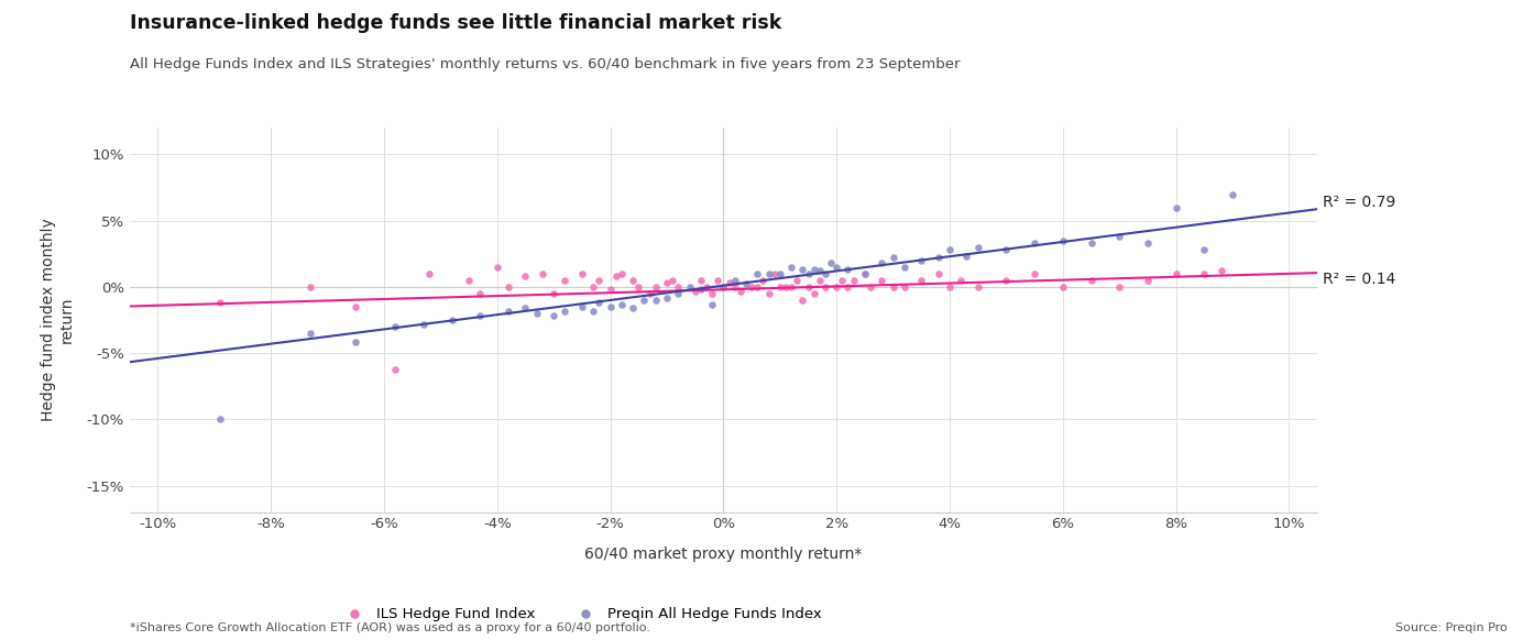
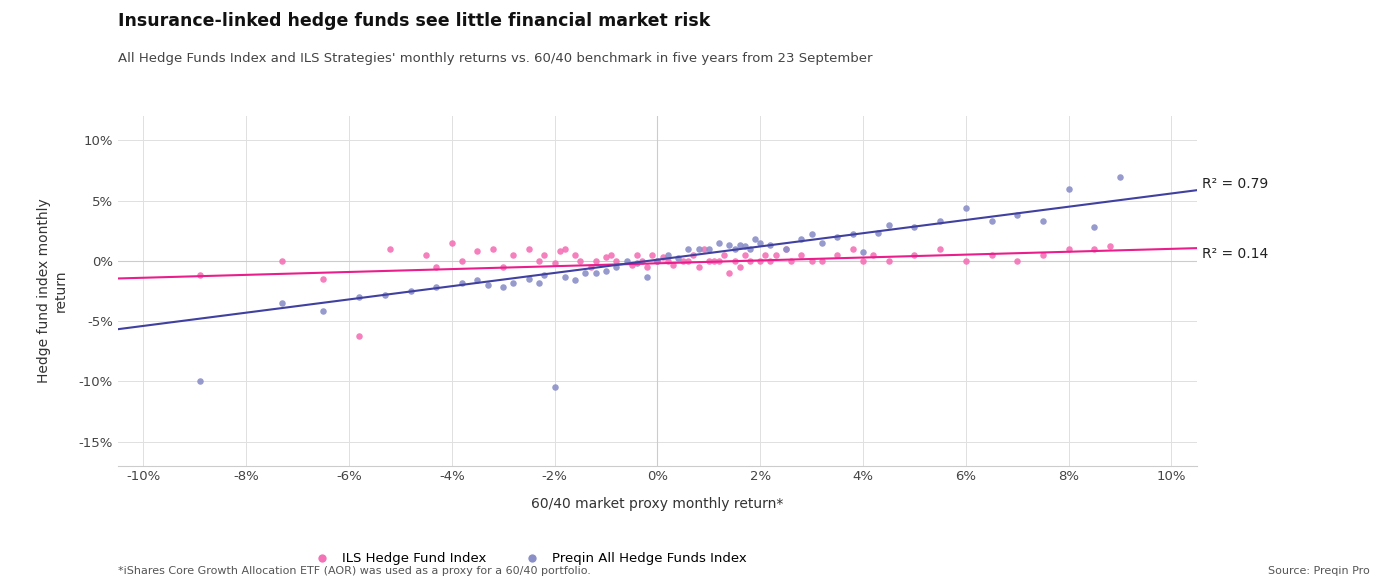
Preqin All Hedge Funds Index/-2%: -1.5% -> -10.5%
Preqin All Hedge Funds Index/4%: 2.8% -> 0.7%
Preqin All Hedge Funds Index/6%: 3.5% -> 4.4%
